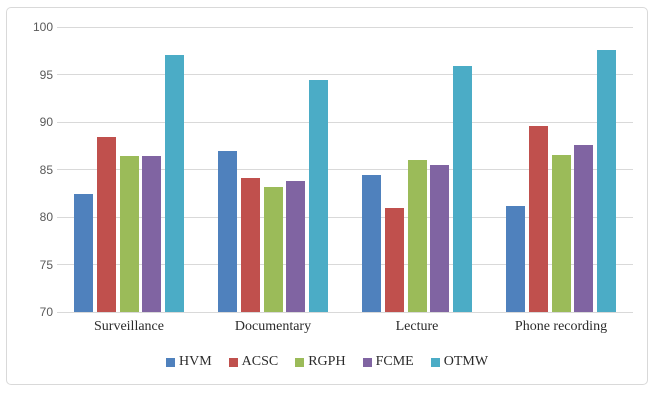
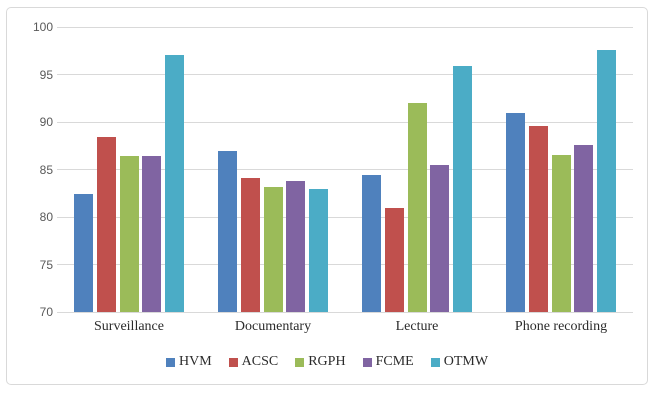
OTMW/Documentary: 94 -> 83
RGPH/Lecture: 86 -> 92
HVM/Phone recording: 81 -> 91
